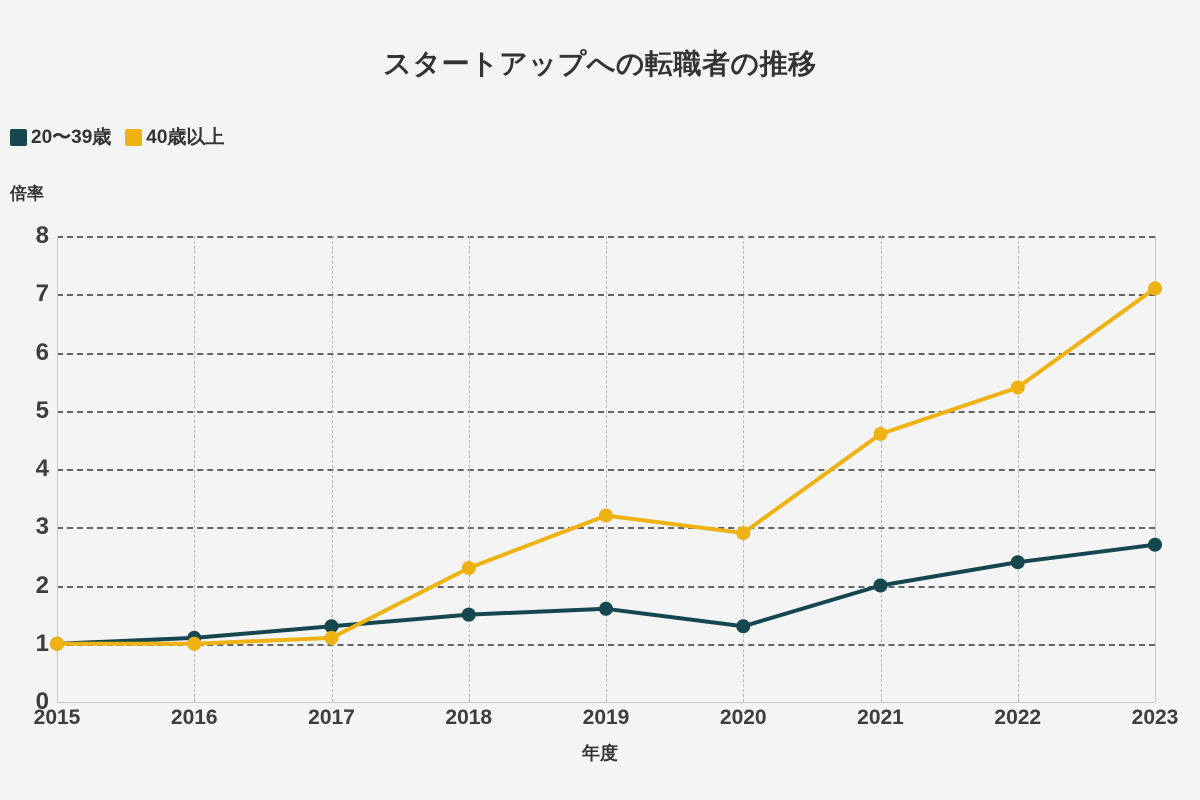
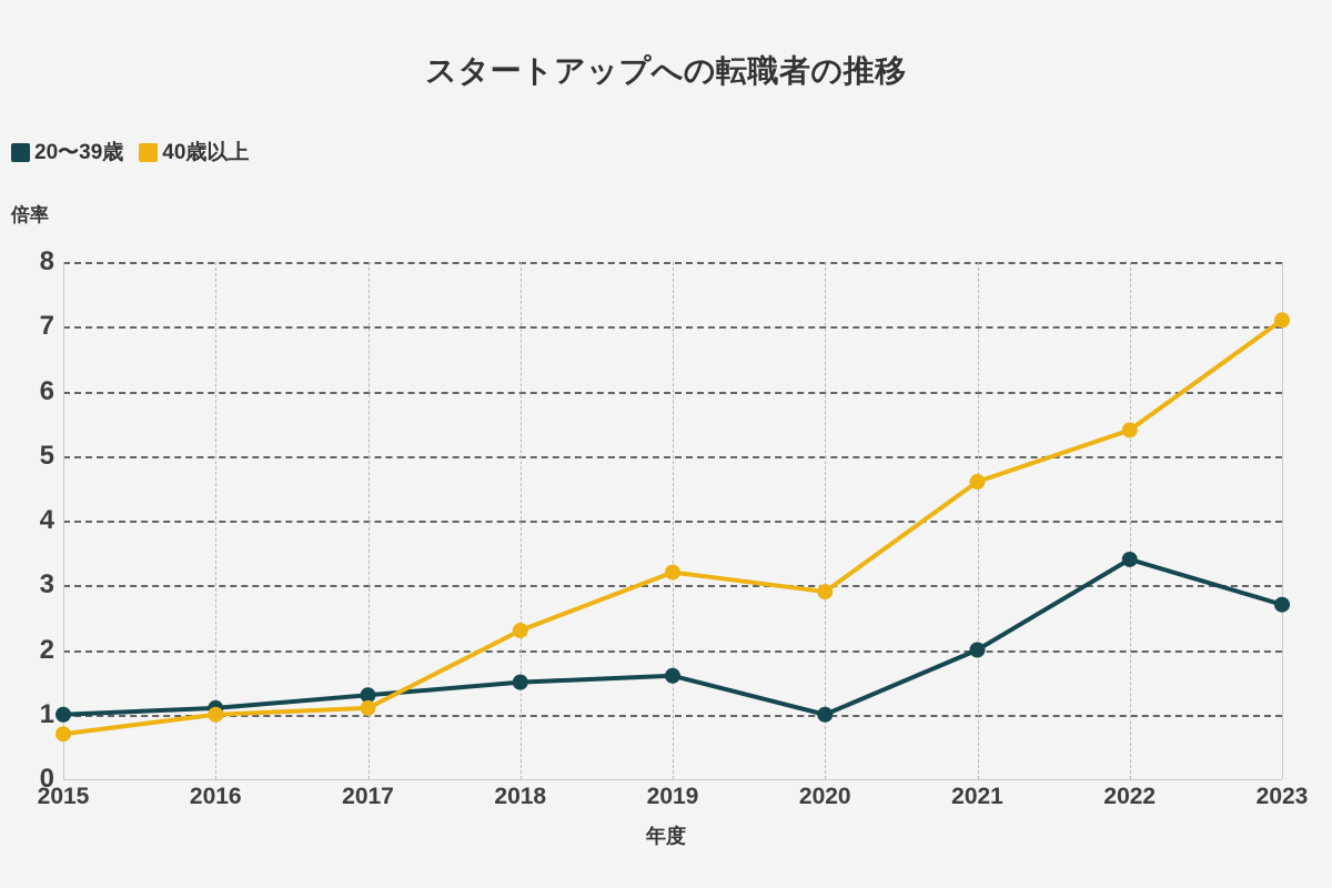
40歳以上/2015: 1.0 -> 0.7
20〜39歳/2020: 1.3 -> 1.0
20〜39歳/2022: 2.4 -> 3.4
